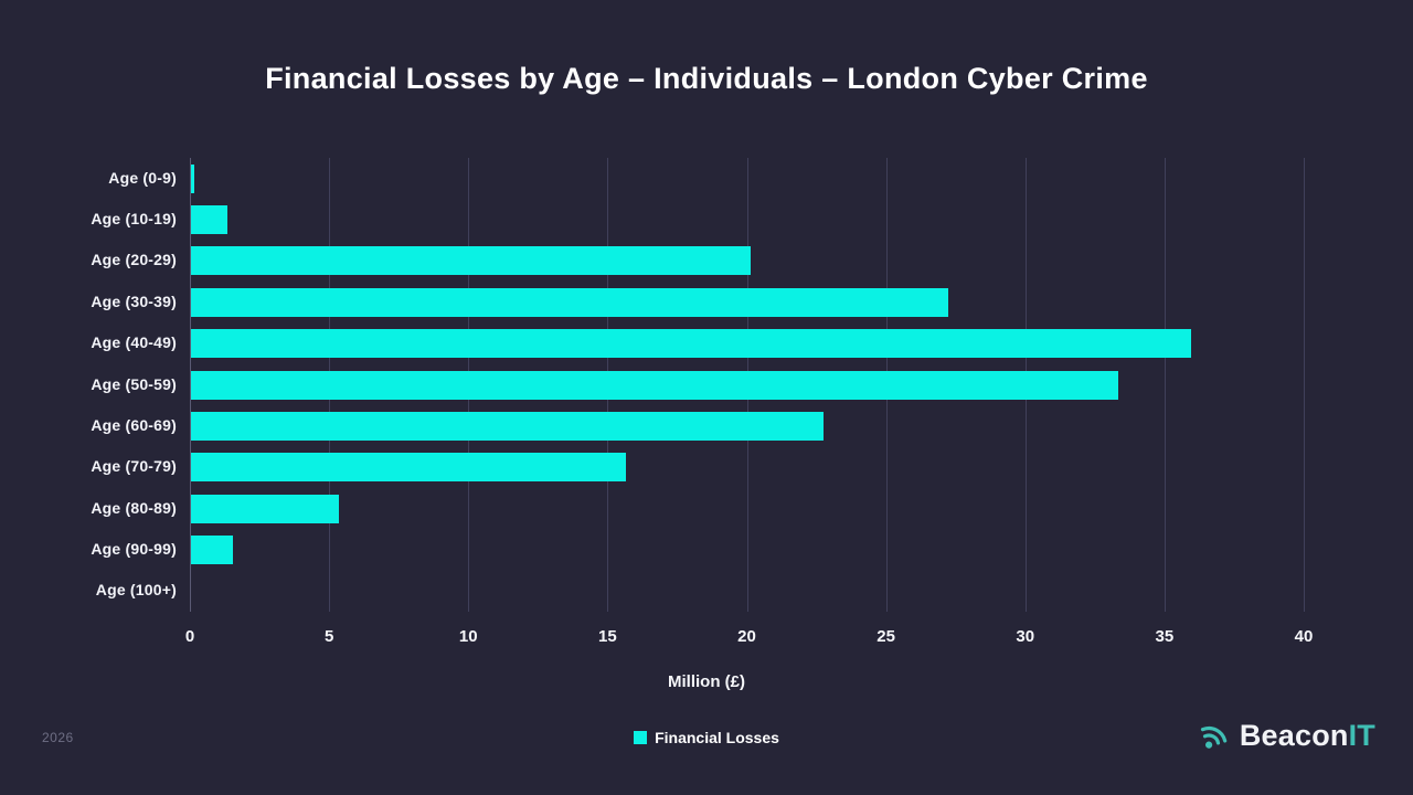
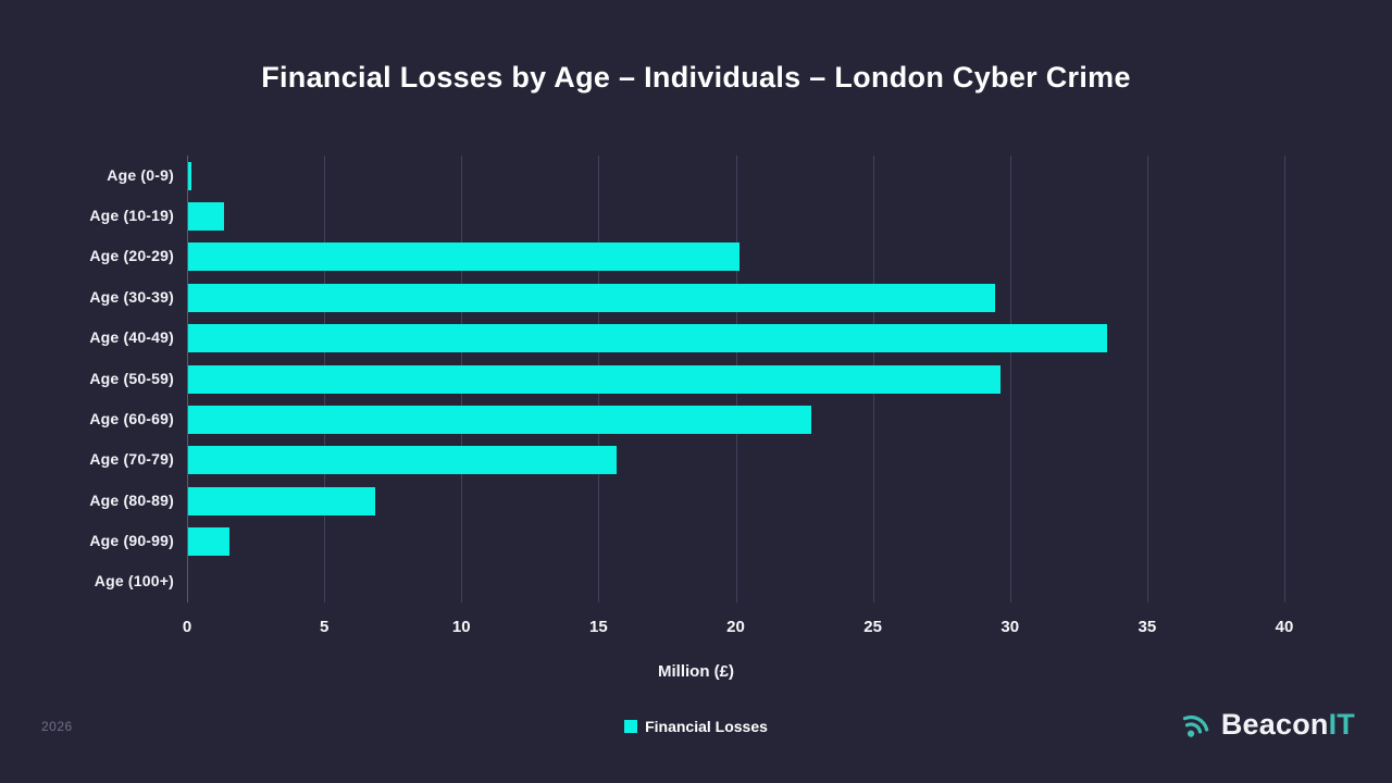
Age (30-39): 27.2 -> 29.4
Age (40-49): 35.9 -> 33.5
Age (50-59): 33.3 -> 29.6
Age (80-89): 5.3 -> 6.8
